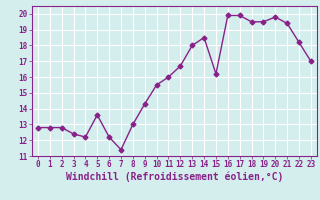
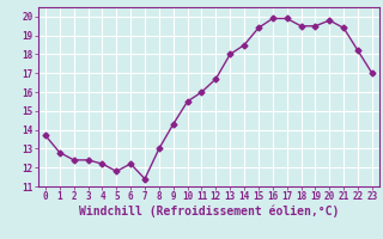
0: 12.8 -> 13.7
2: 12.8 -> 12.4
5: 13.6 -> 11.8
15: 16.2 -> 19.4
